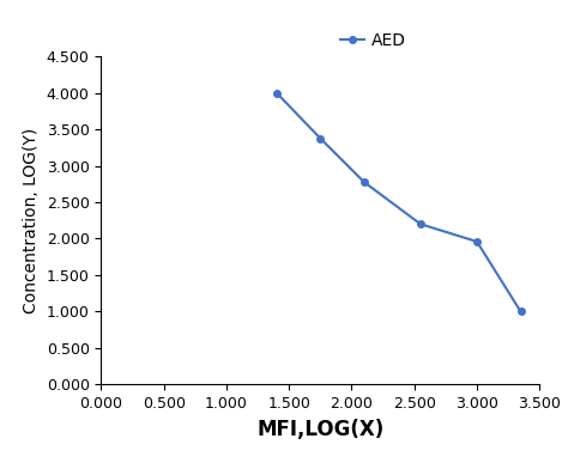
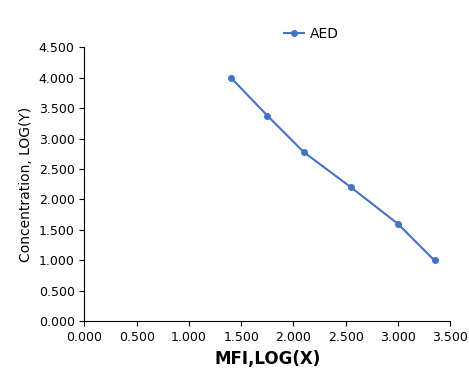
3.000: 1.96 -> 1.60
